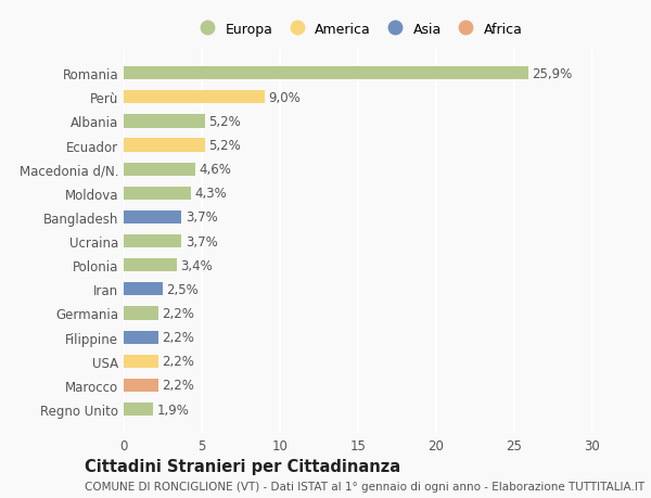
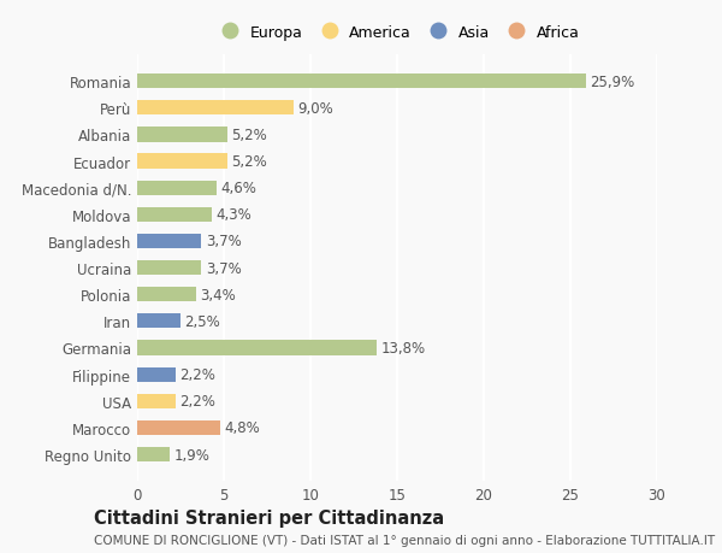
Germania: 2,2% -> 13,8%
Marocco: 2,2% -> 4,8%
